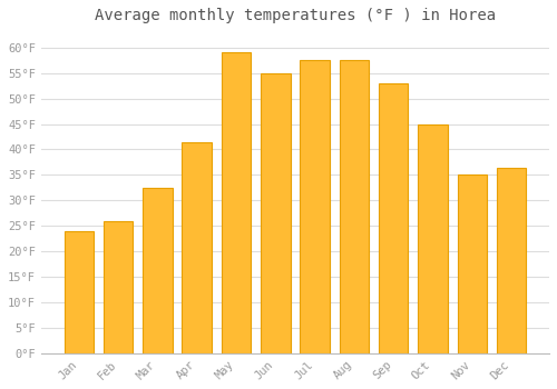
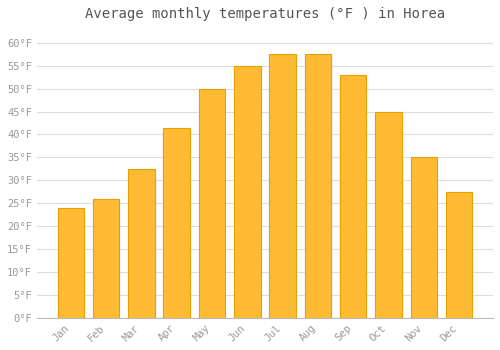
May: 59.0°F -> 50.0°F
Dec: 36.5°F -> 27.5°F
